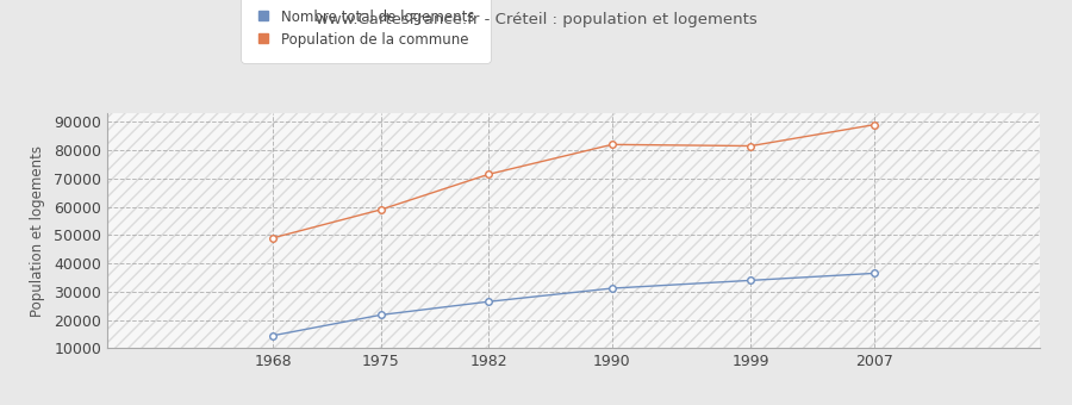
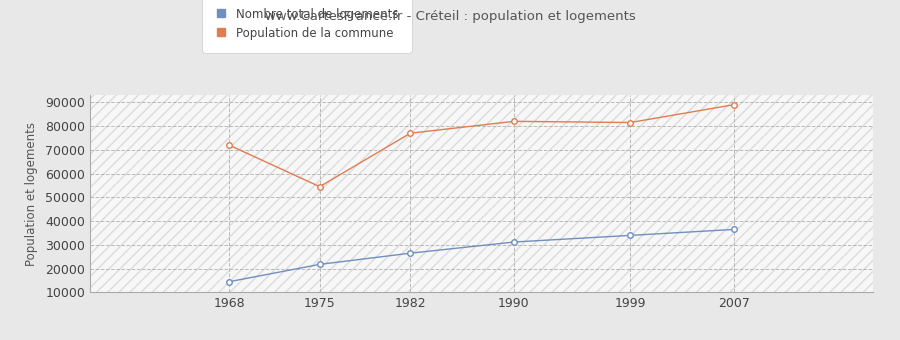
Population de la commune/1968: 49000 -> 72000
Population de la commune/1975: 59000 -> 54500
Population de la commune/1982: 71500 -> 77000
